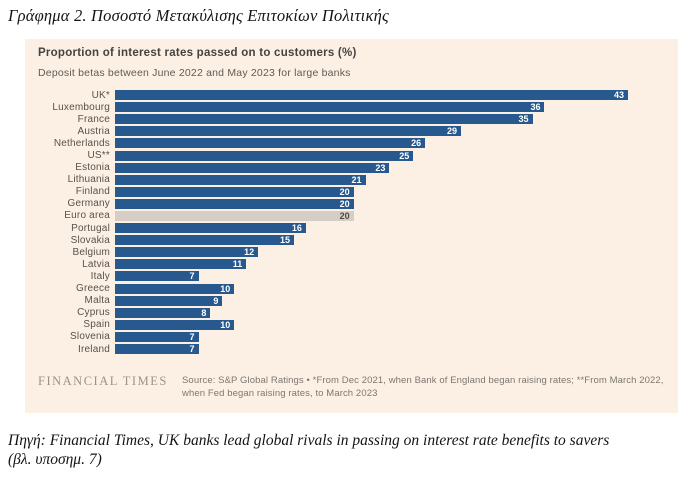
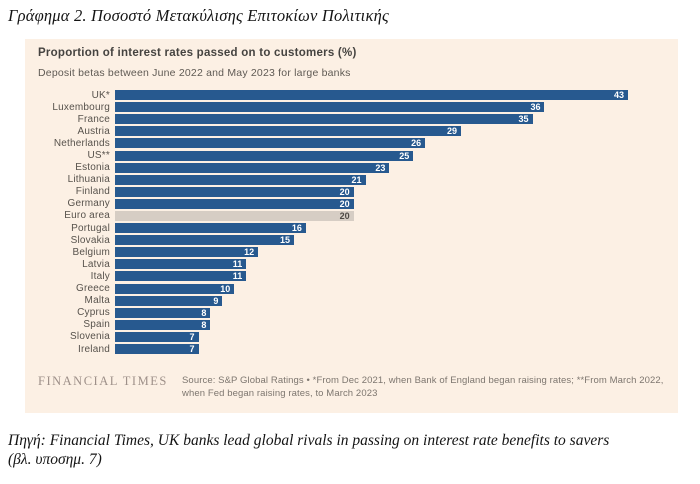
Italy: 7 -> 11
Spain: 10 -> 8
